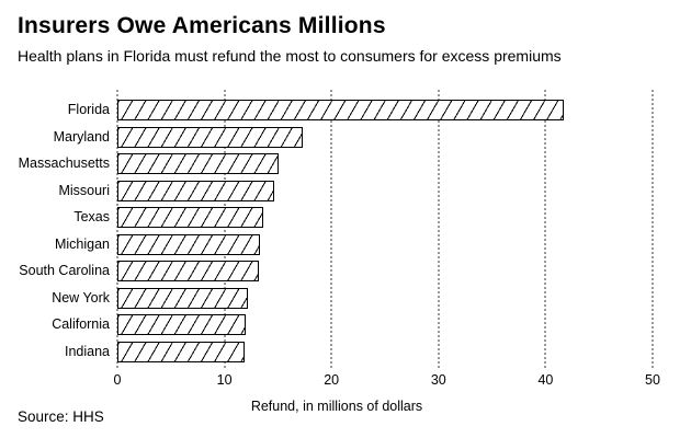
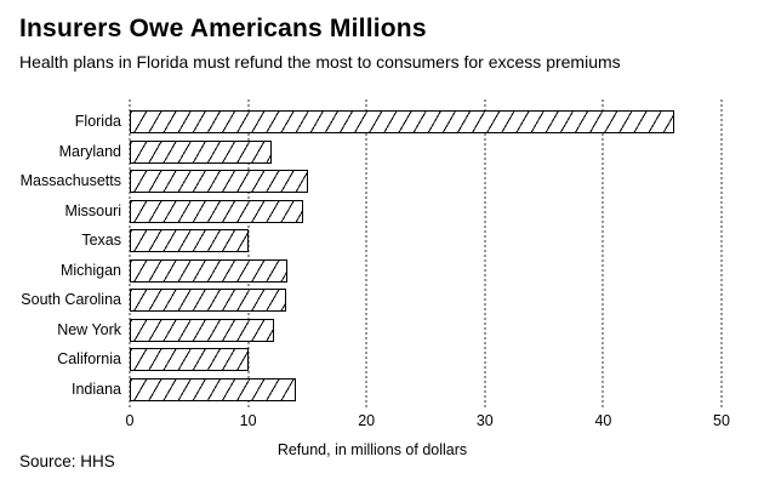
Florida: 42 -> 46
Maryland: 17 -> 12
Texas: 14 -> 10
California: 12 -> 10
Indiana: 12 -> 14
